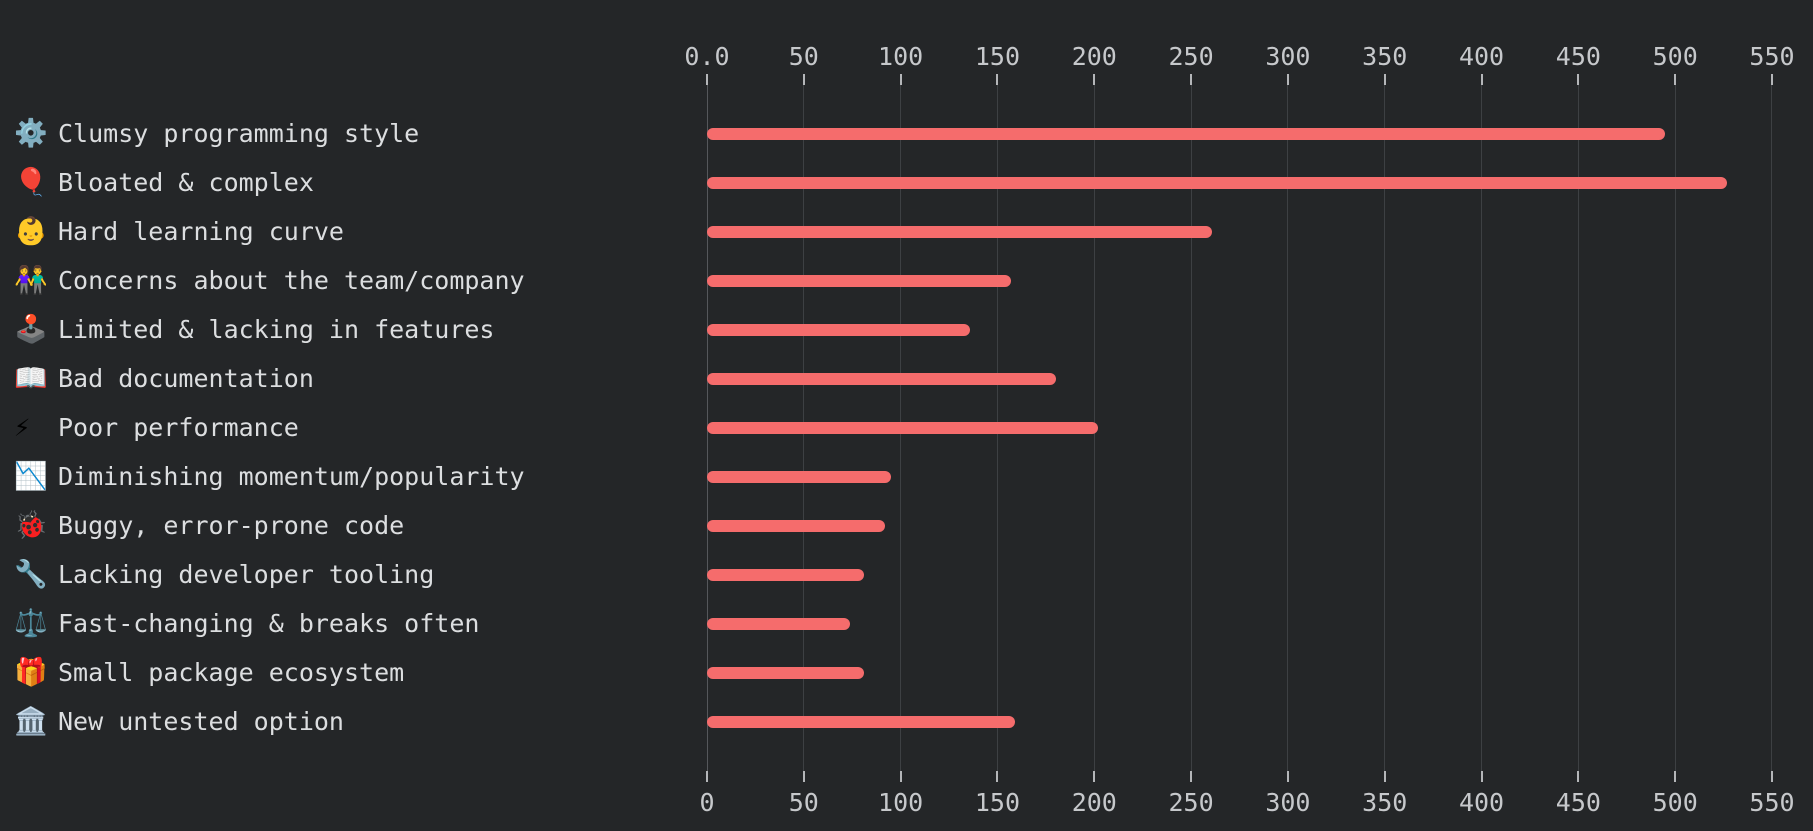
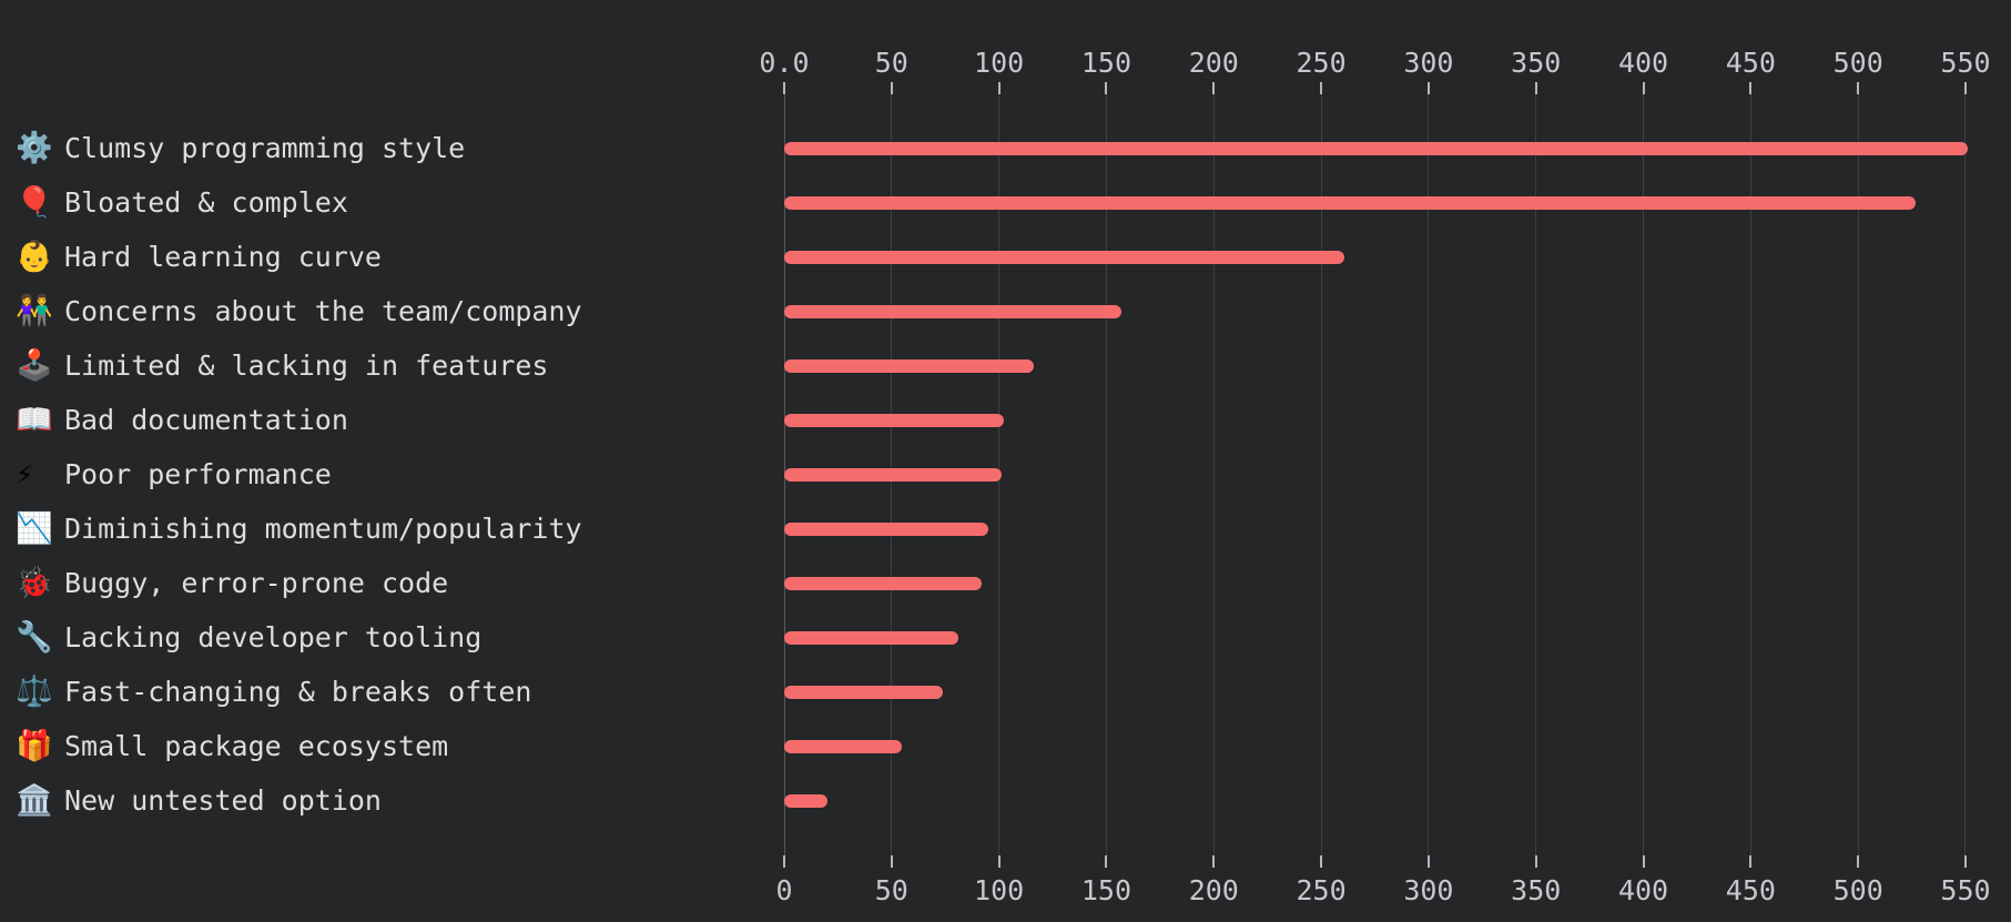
Clumsy programming style: 495 -> 551
Limited & lacking in features: 136 -> 116
Bad documentation: 180 -> 102
Poor performance: 202 -> 101
Small package ecosystem: 81 -> 55
New untested option: 159 -> 20
